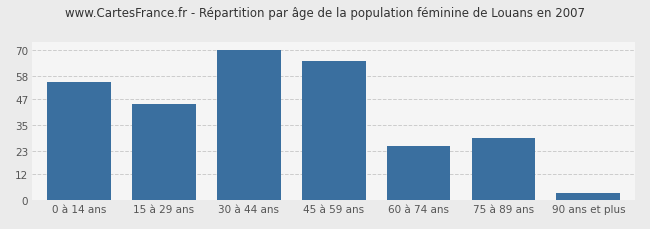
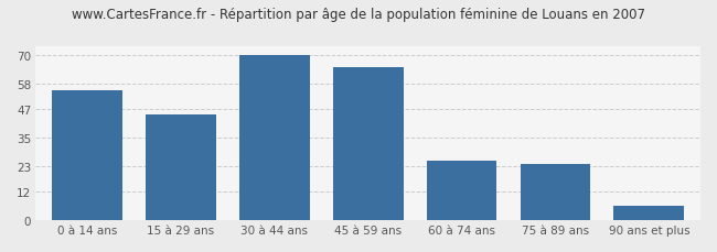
75 à 89 ans: 29 -> 24
90 ans et plus: 3 -> 6
